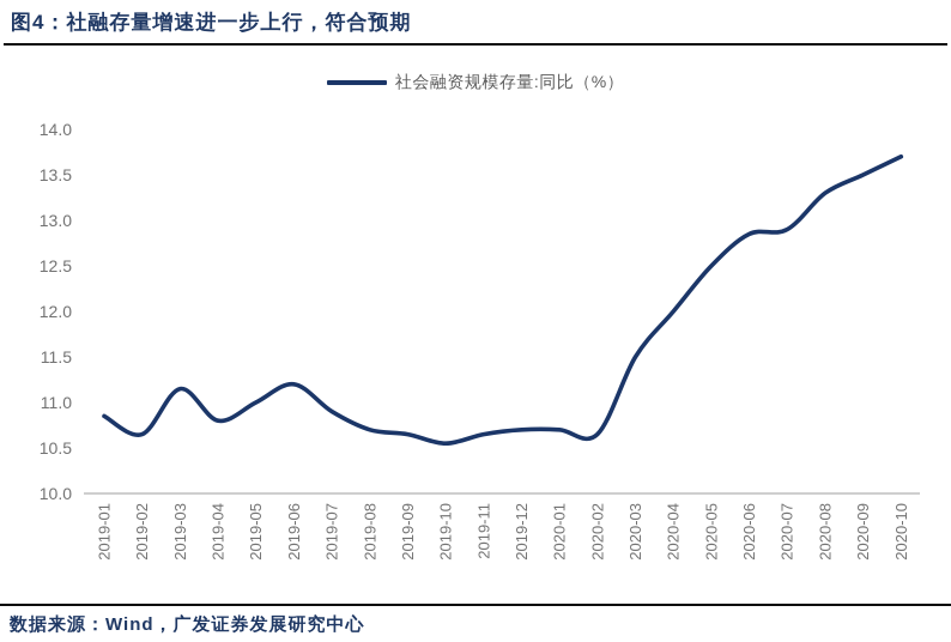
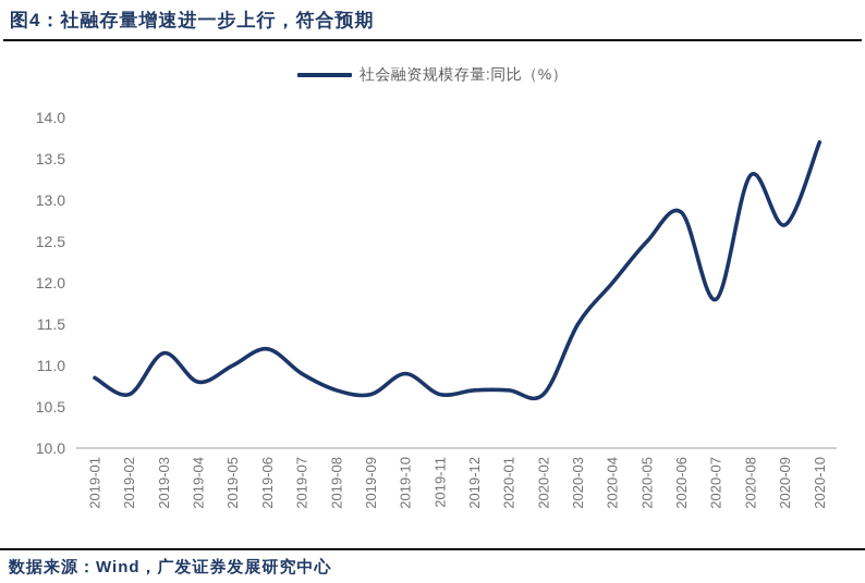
2019-10: 10.6 -> 10.9
2020-07: 12.9 -> 11.8
2020-09: 13.5 -> 12.7
